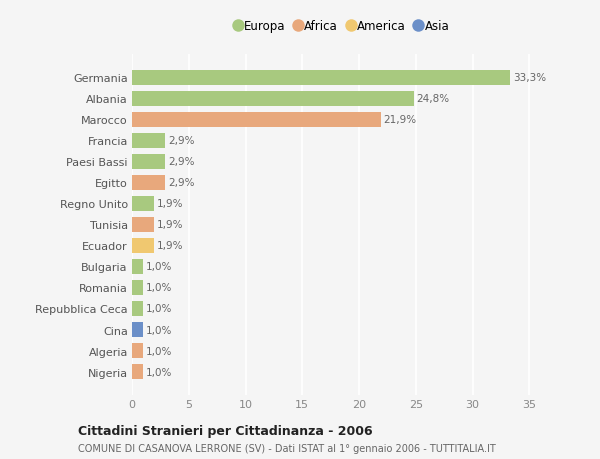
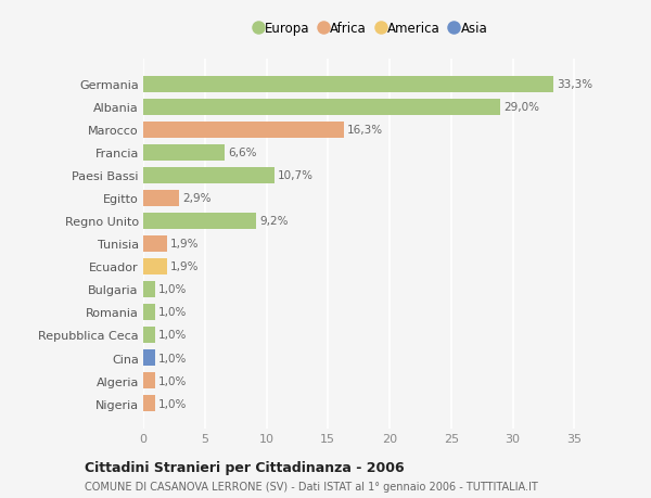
Albania: 24,8% -> 29,0%
Marocco: 21,9% -> 16,3%
Francia: 2,9% -> 6,6%
Paesi Bassi: 2,9% -> 10,7%
Regno Unito: 1,9% -> 9,2%
